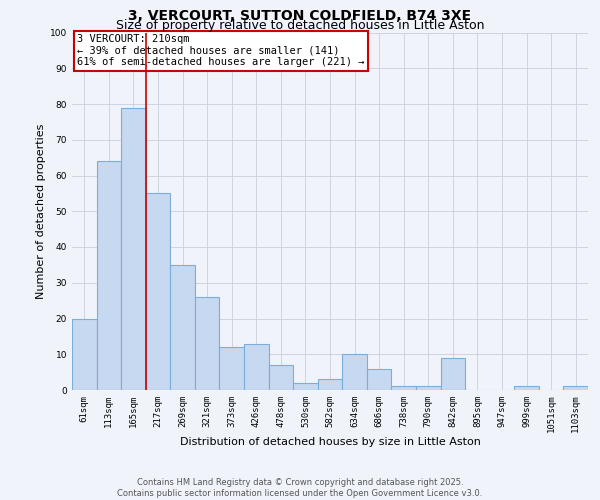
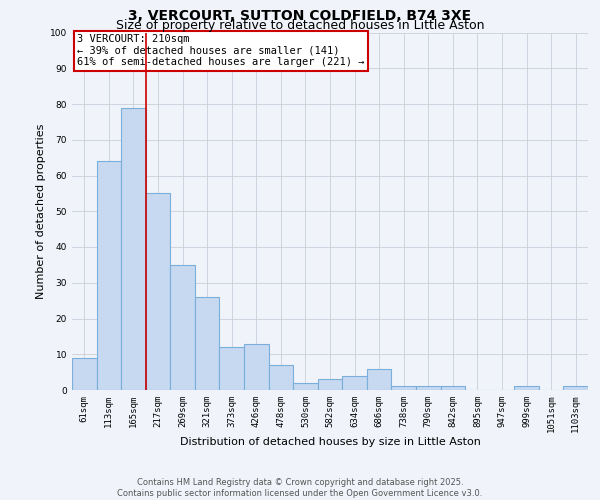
61sqm: 20 -> 9
634sqm: 10 -> 4
842sqm: 9 -> 1
